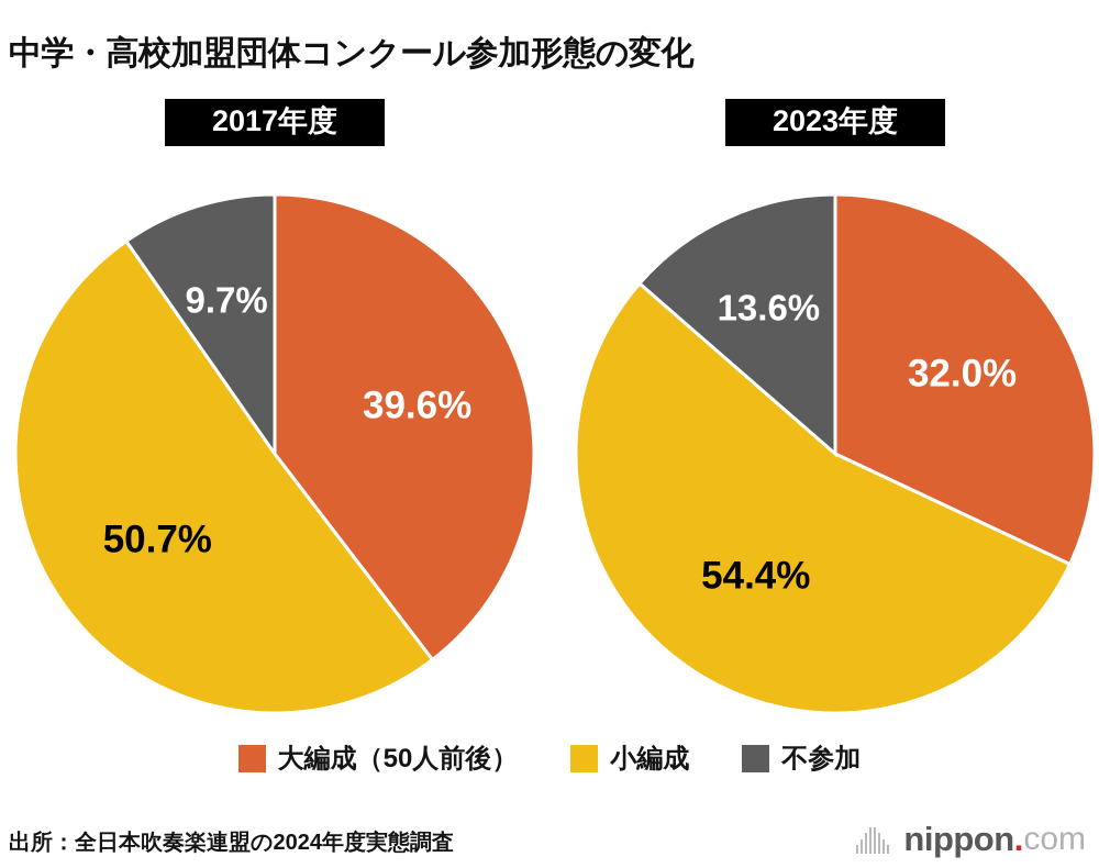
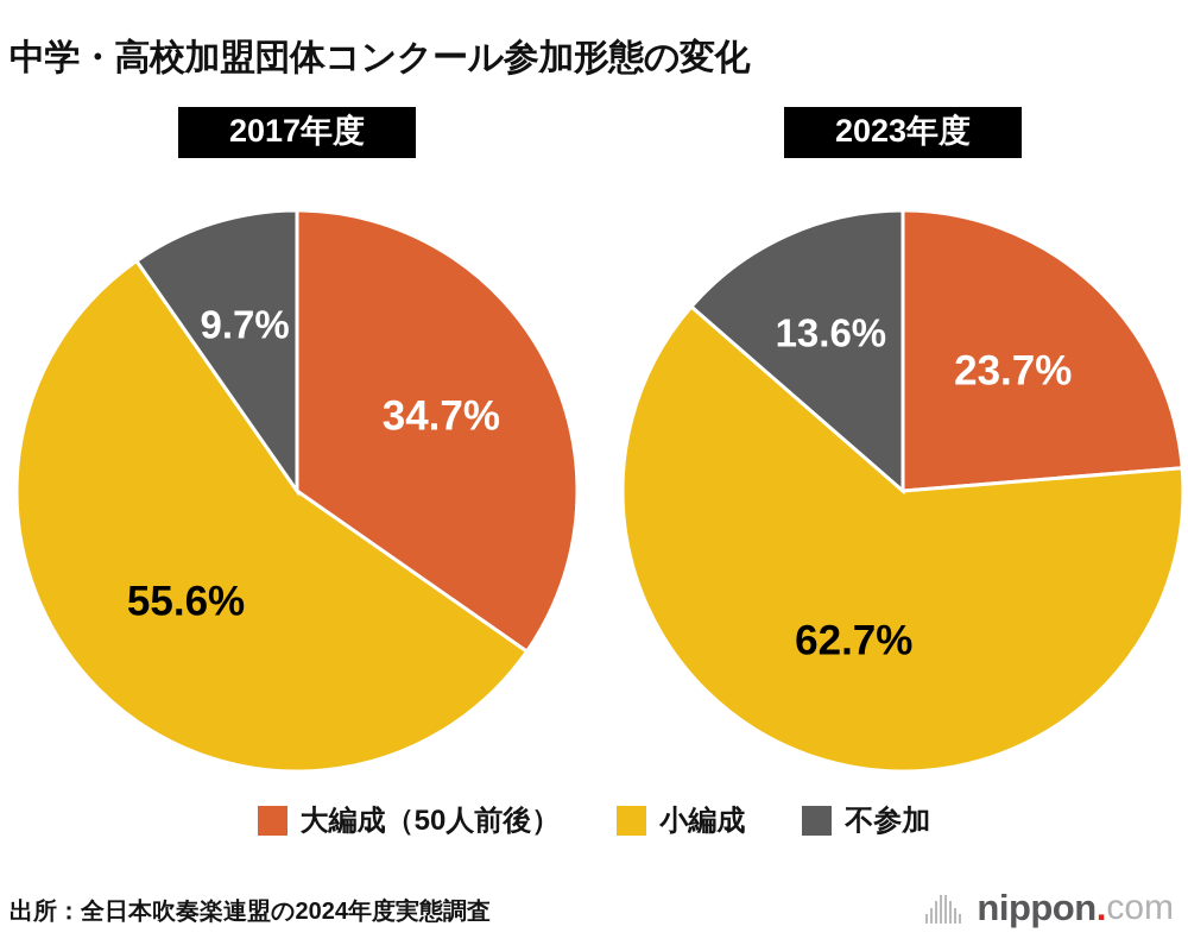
2017年度/大編成（50人前後）: 39.6% -> 34.7%
2017年度/小編成: 50.7% -> 55.6%
2023年度/大編成（50人前後）: 32.0% -> 23.7%
2023年度/小編成: 54.4% -> 62.7%
